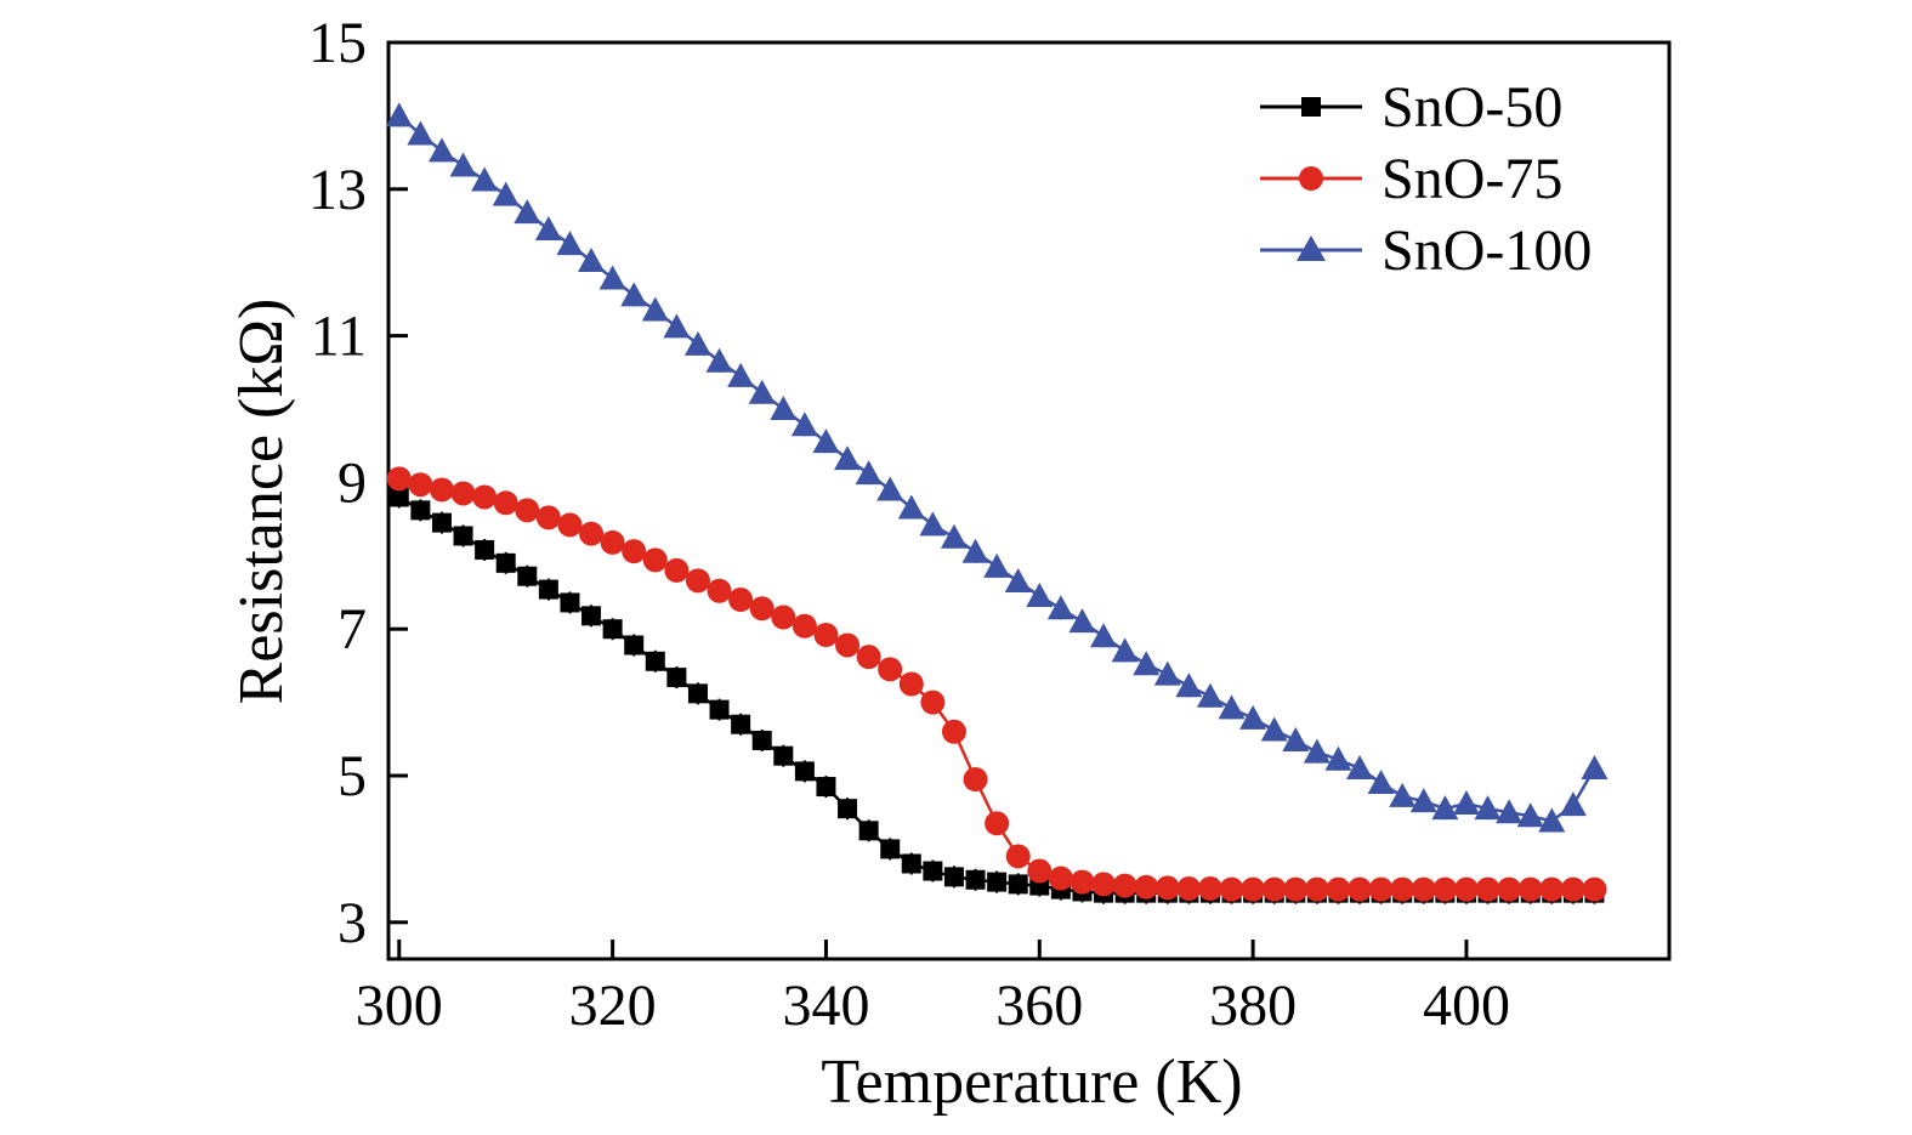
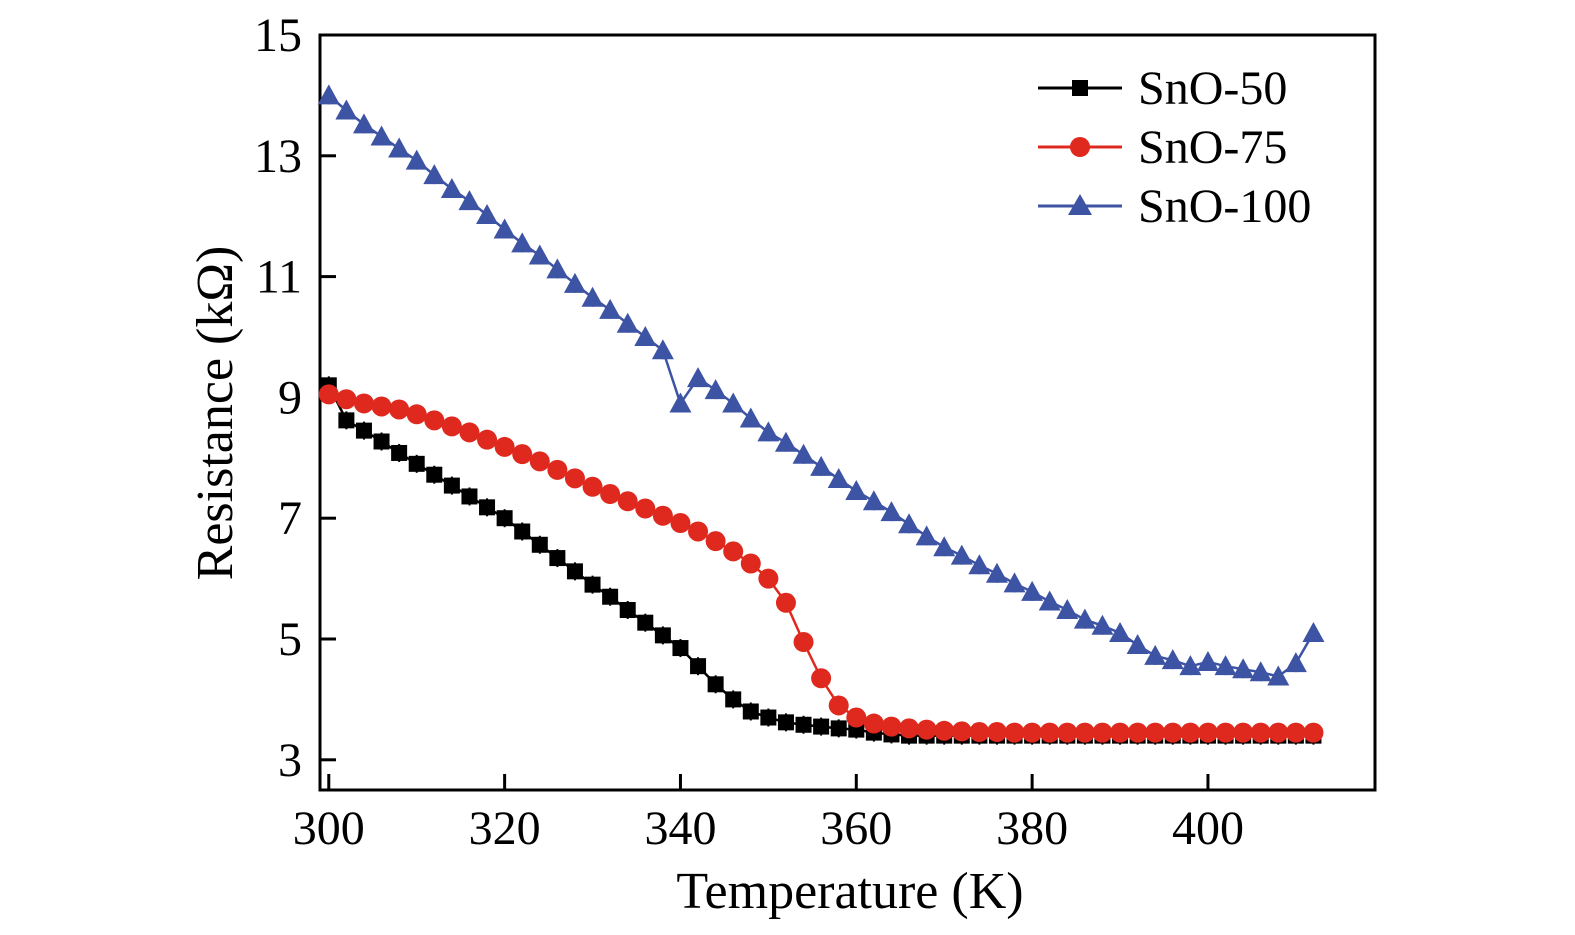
SnO-50/300: 8.8 -> 9.2
SnO-100/340: 9.6 -> 8.9
